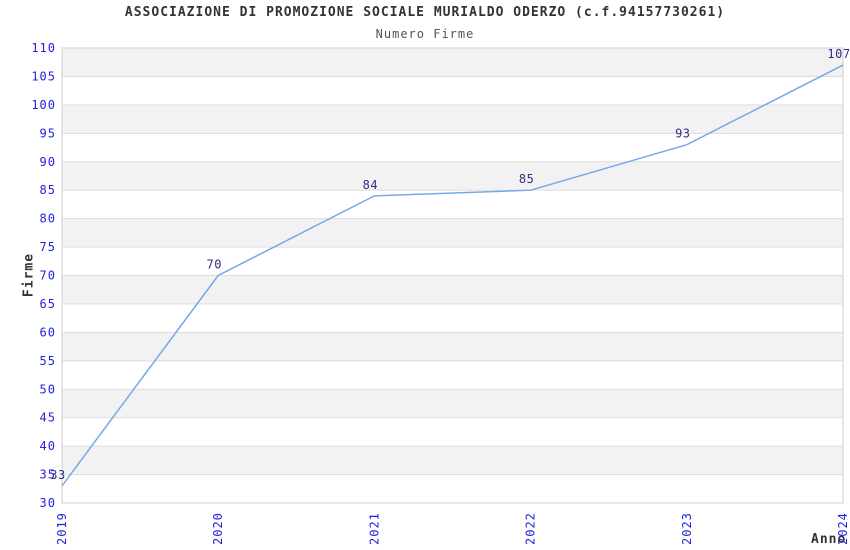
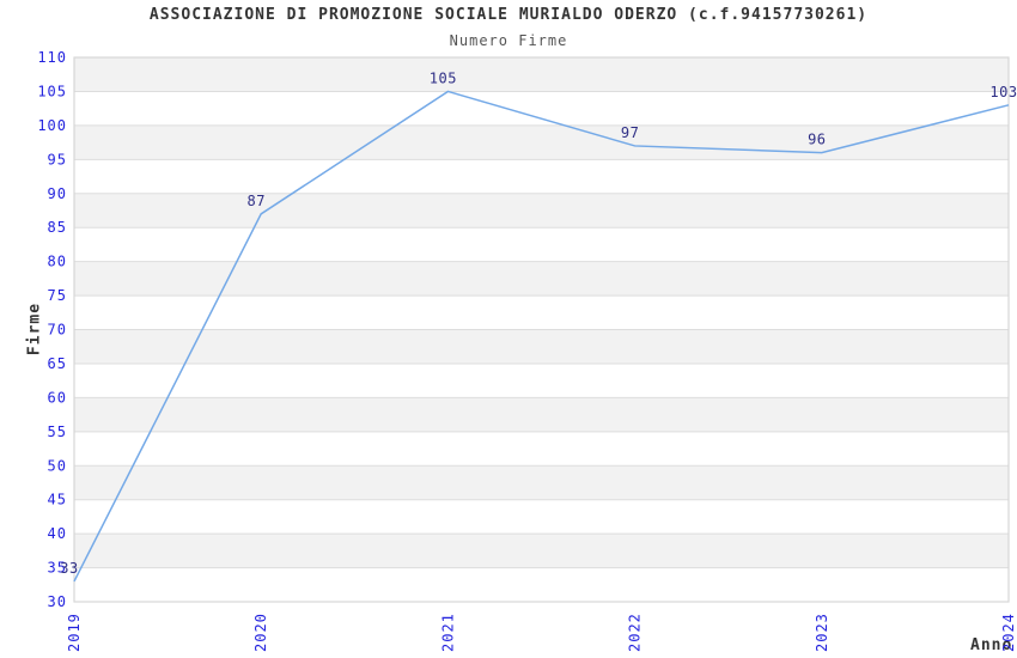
2020: 70 -> 87
2021: 84 -> 105
2022: 85 -> 97
2023: 93 -> 96
2024: 107 -> 103
